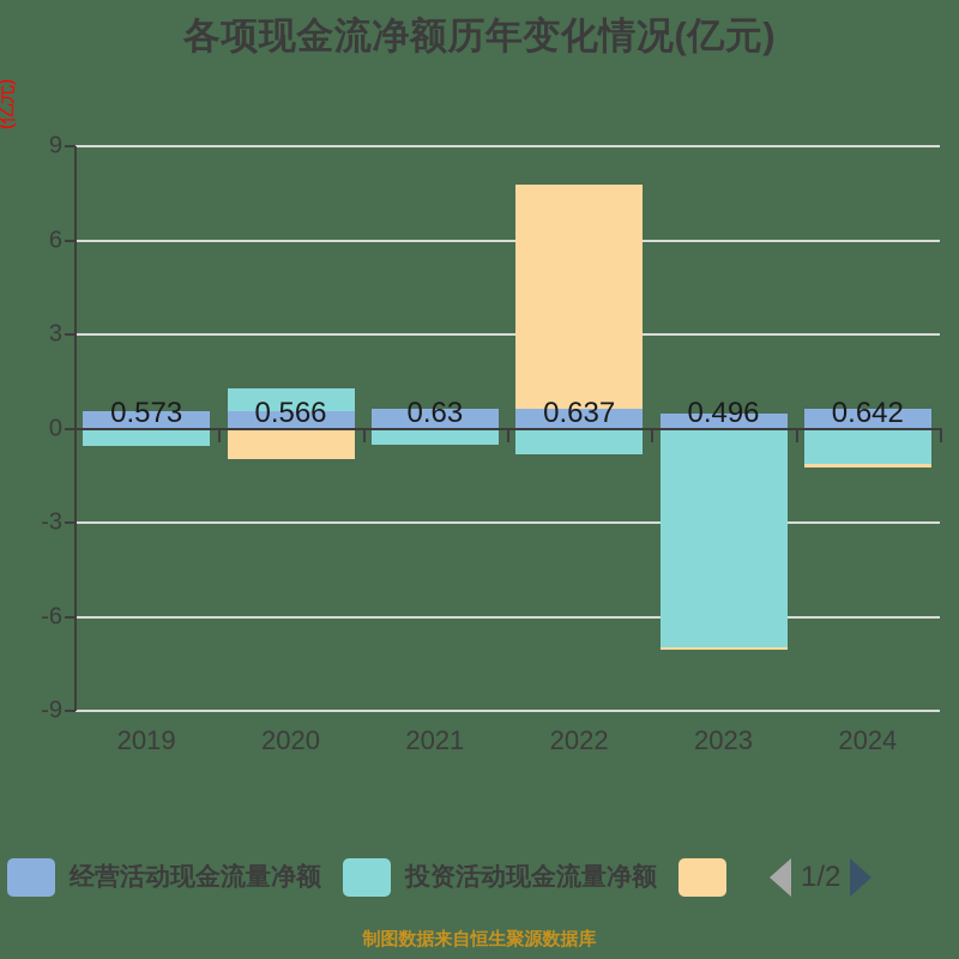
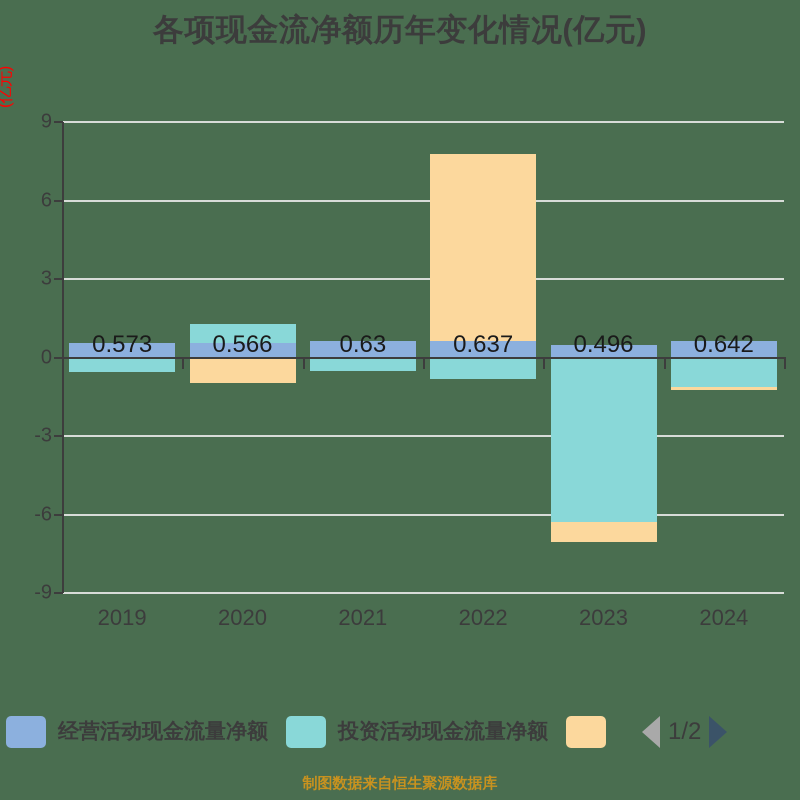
投资活动现金流量净额/2023: -7.0 -> -6.3
